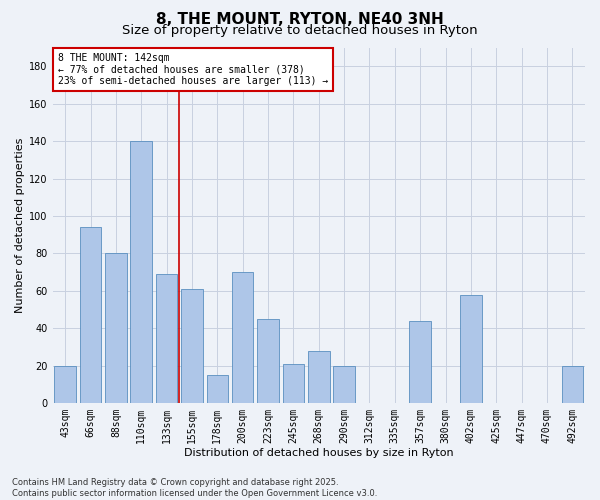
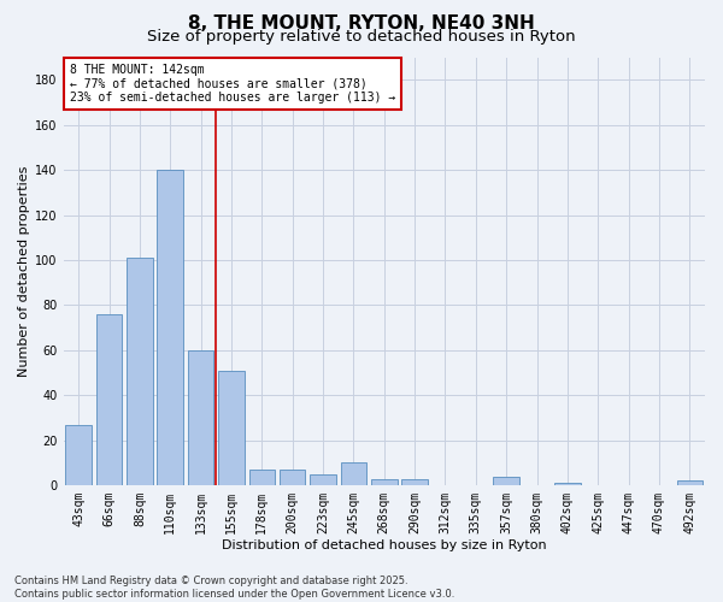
43sqm: 20 -> 27
66sqm: 94 -> 76
88sqm: 80 -> 101
133sqm: 69 -> 60
155sqm: 61 -> 51
178sqm: 15 -> 7
200sqm: 70 -> 7
223sqm: 45 -> 5
245sqm: 21 -> 10
268sqm: 28 -> 3
290sqm: 20 -> 3
357sqm: 44 -> 4
402sqm: 58 -> 1
492sqm: 20 -> 2
